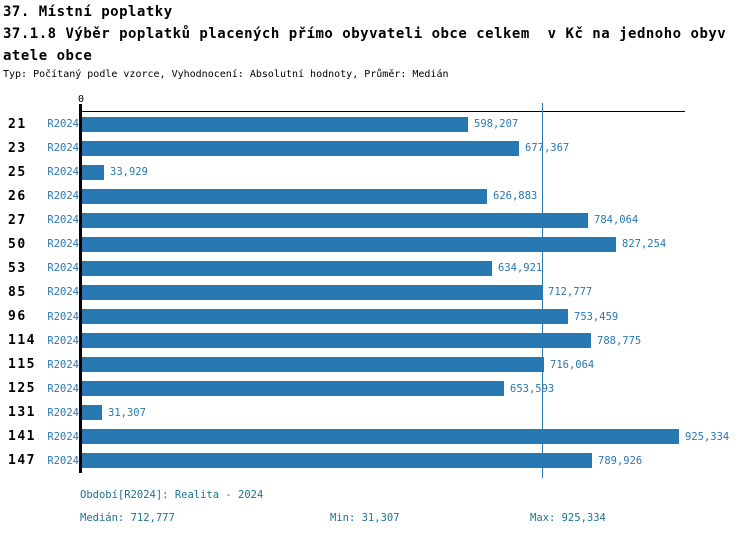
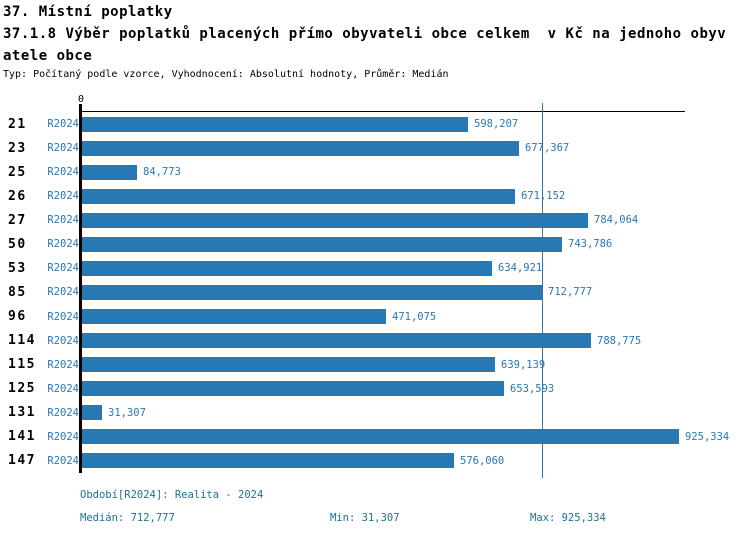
25: 33,929 -> 84,773
26: 626,883 -> 671,152
50: 827,254 -> 743,786
96: 753,459 -> 471,075
115: 716,064 -> 639,139
147: 789,926 -> 576,060
